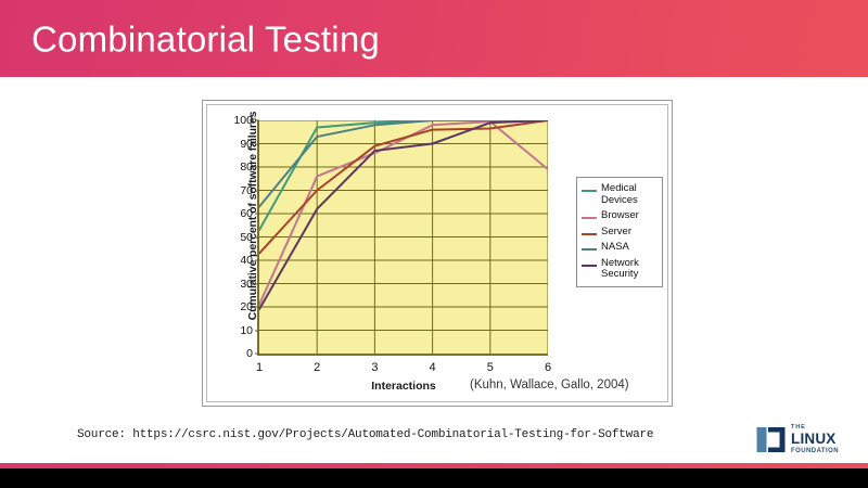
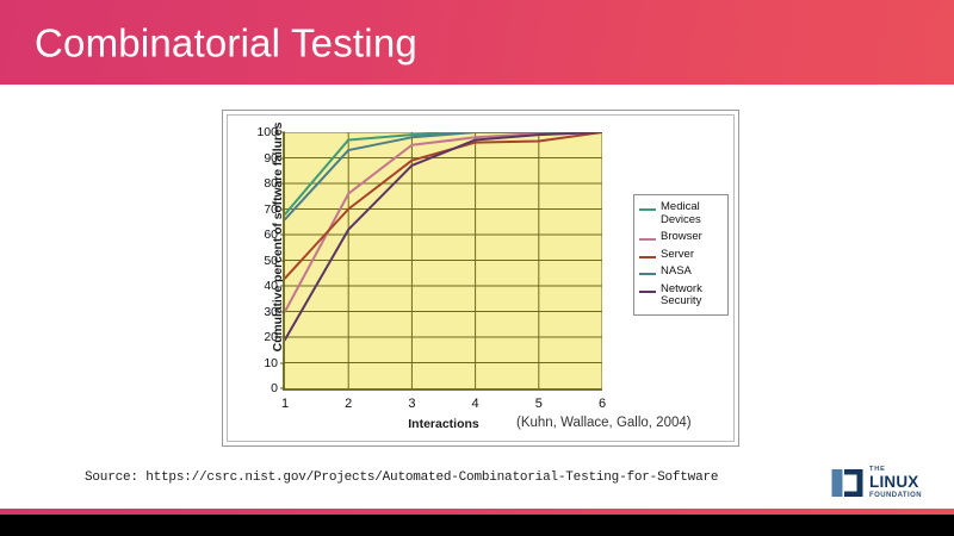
Medical Devices/1: 53 -> 68
Browser/1: 21 -> 30
NASA/1: 63 -> 66
Browser/3: 86 -> 95
Network Security/4: 90 -> 97
Browser/6: 79 -> 100
